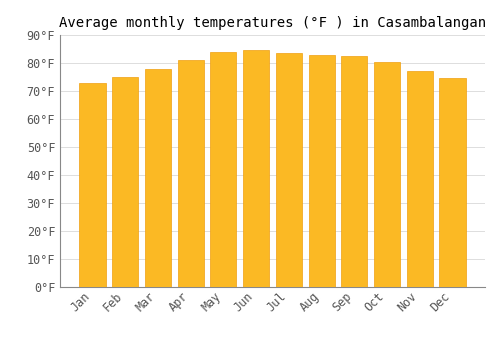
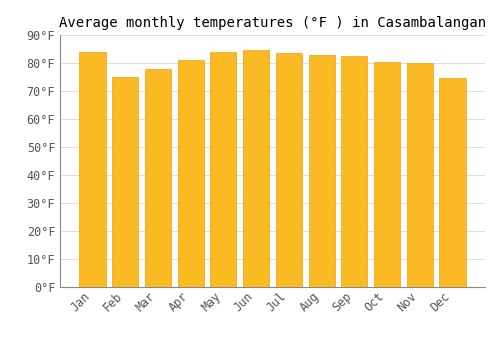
Jan: 73.0°F -> 84.0°F
Nov: 77.0°F -> 80.0°F
